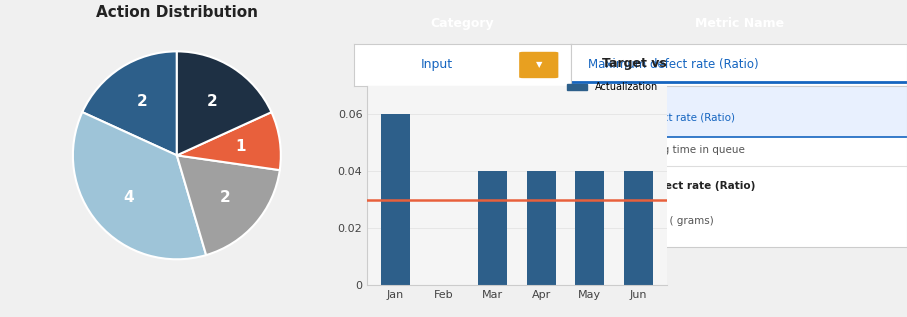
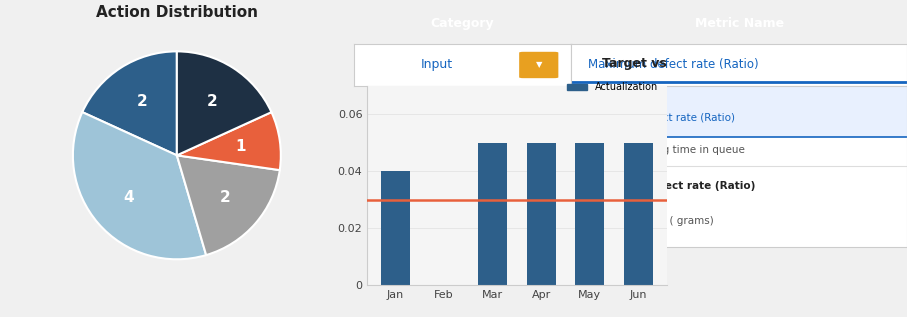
Jan: 0.06 -> 0.04
Mar: 0.04 -> 0.05
Apr: 0.04 -> 0.05
May: 0.04 -> 0.05
Jun: 0.04 -> 0.05
